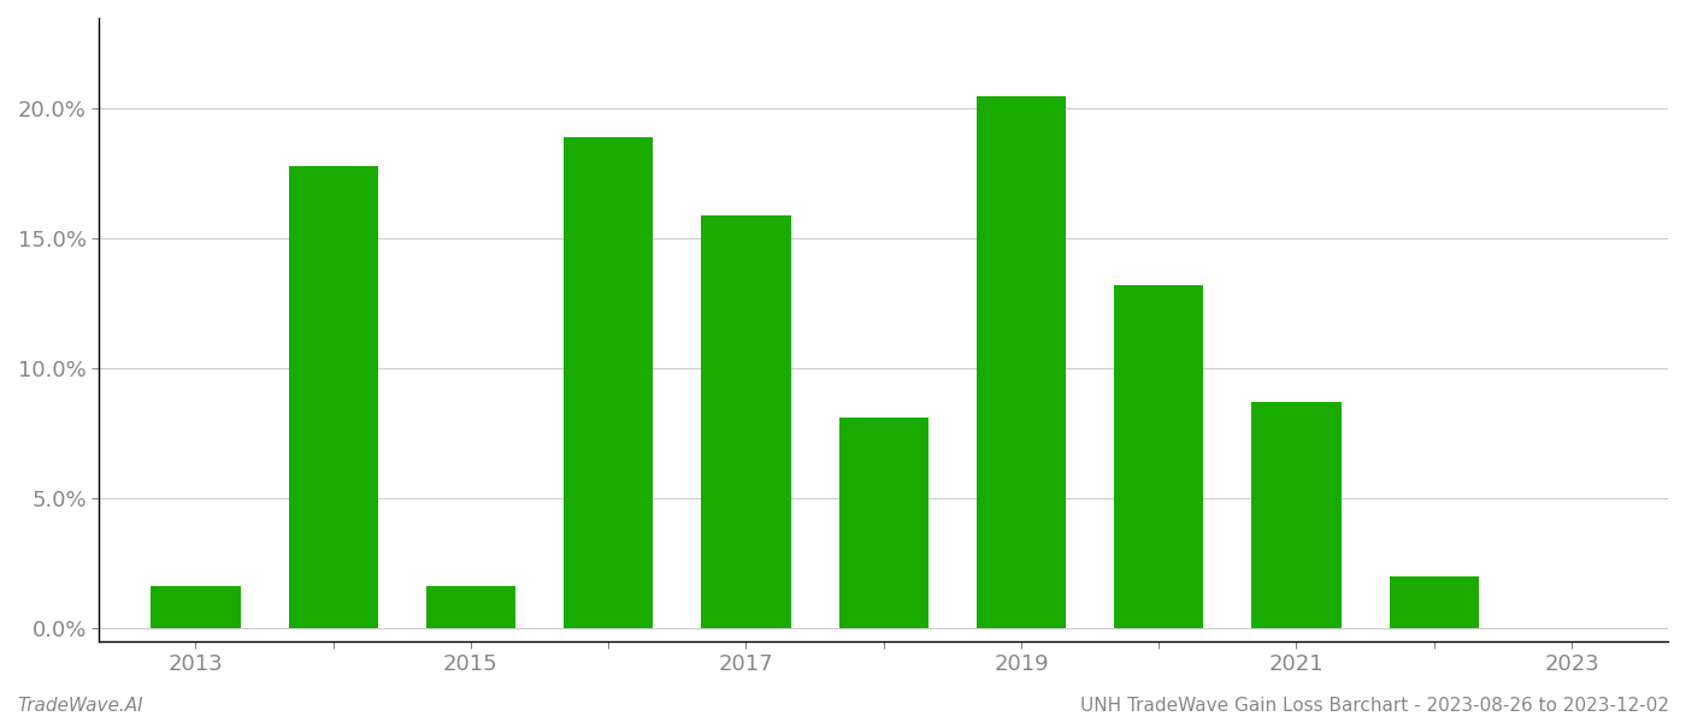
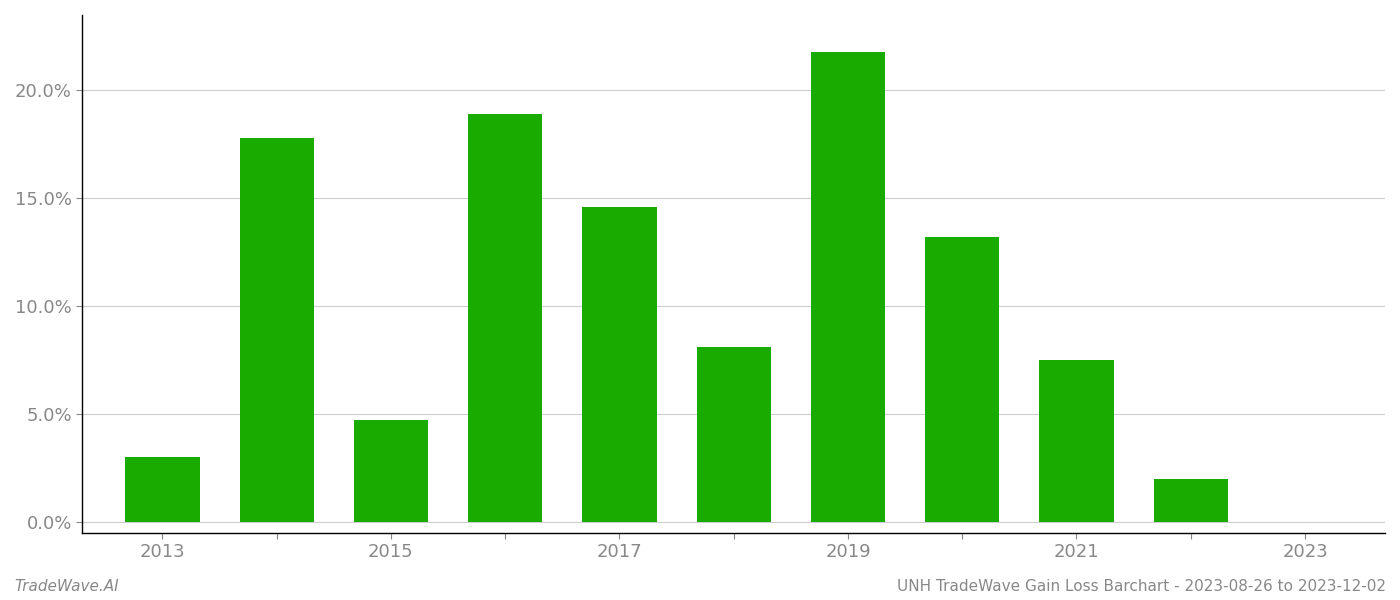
2013: 1.6% -> 3.0%
2015: 1.6% -> 4.7%
2017: 15.9% -> 14.6%
2019: 20.5% -> 21.8%
2021: 8.7% -> 7.5%
